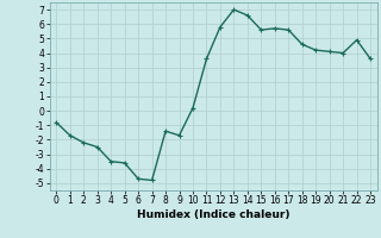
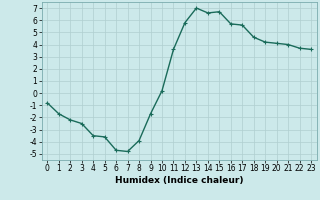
8: -1.4 -> -3.9
15: 5.6 -> 6.7
22: 4.9 -> 3.7
